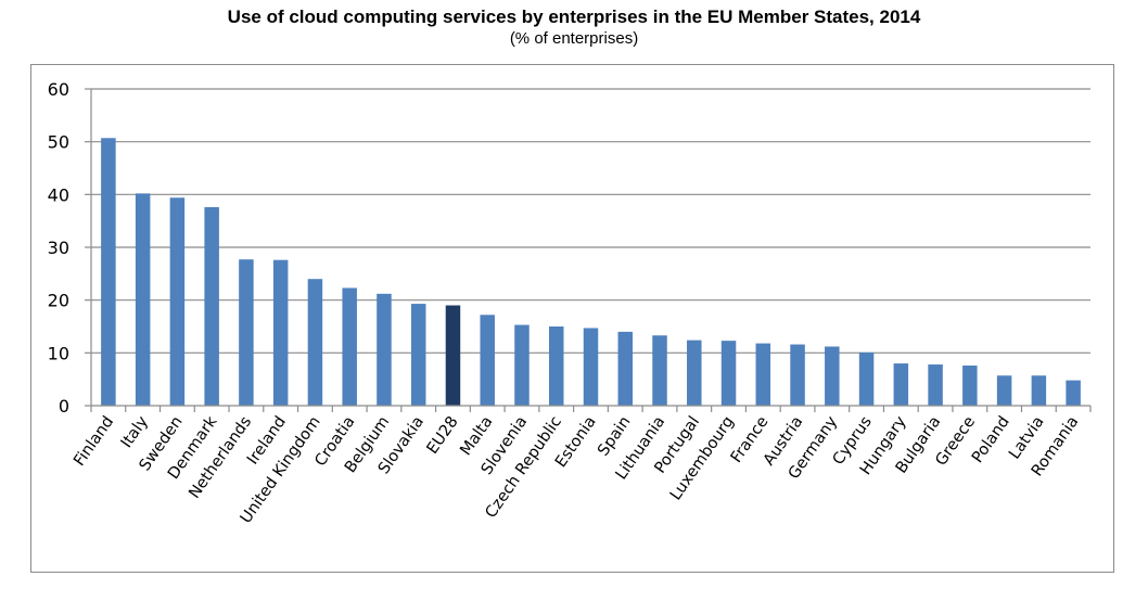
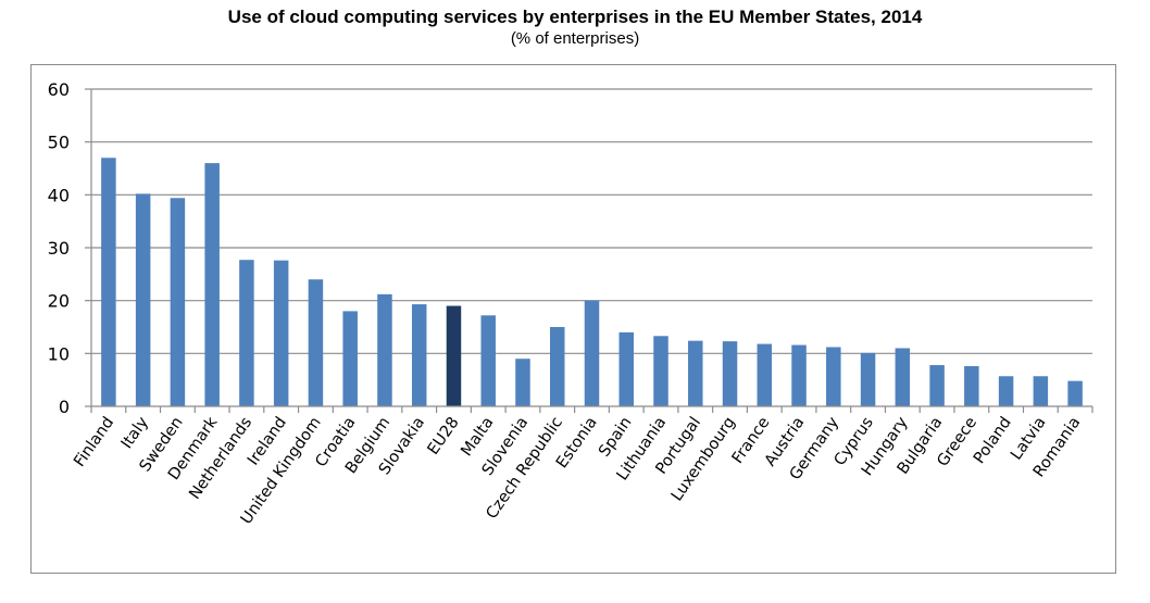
Finland: 51 -> 47
Denmark: 38 -> 46
Croatia: 22 -> 18
Slovenia: 15 -> 9
Estonia: 15 -> 20
Hungary: 8 -> 11
